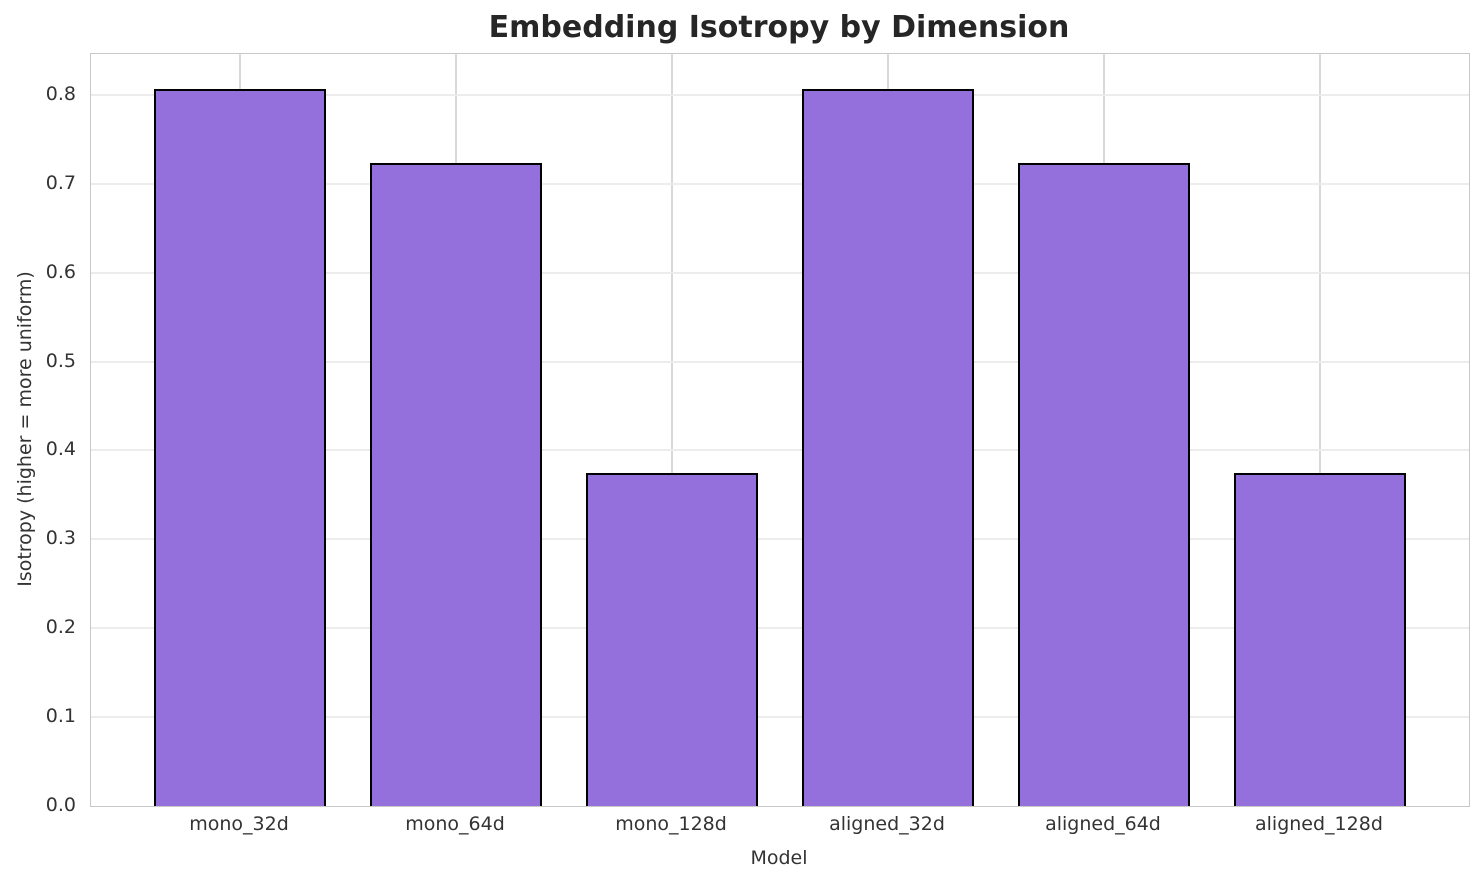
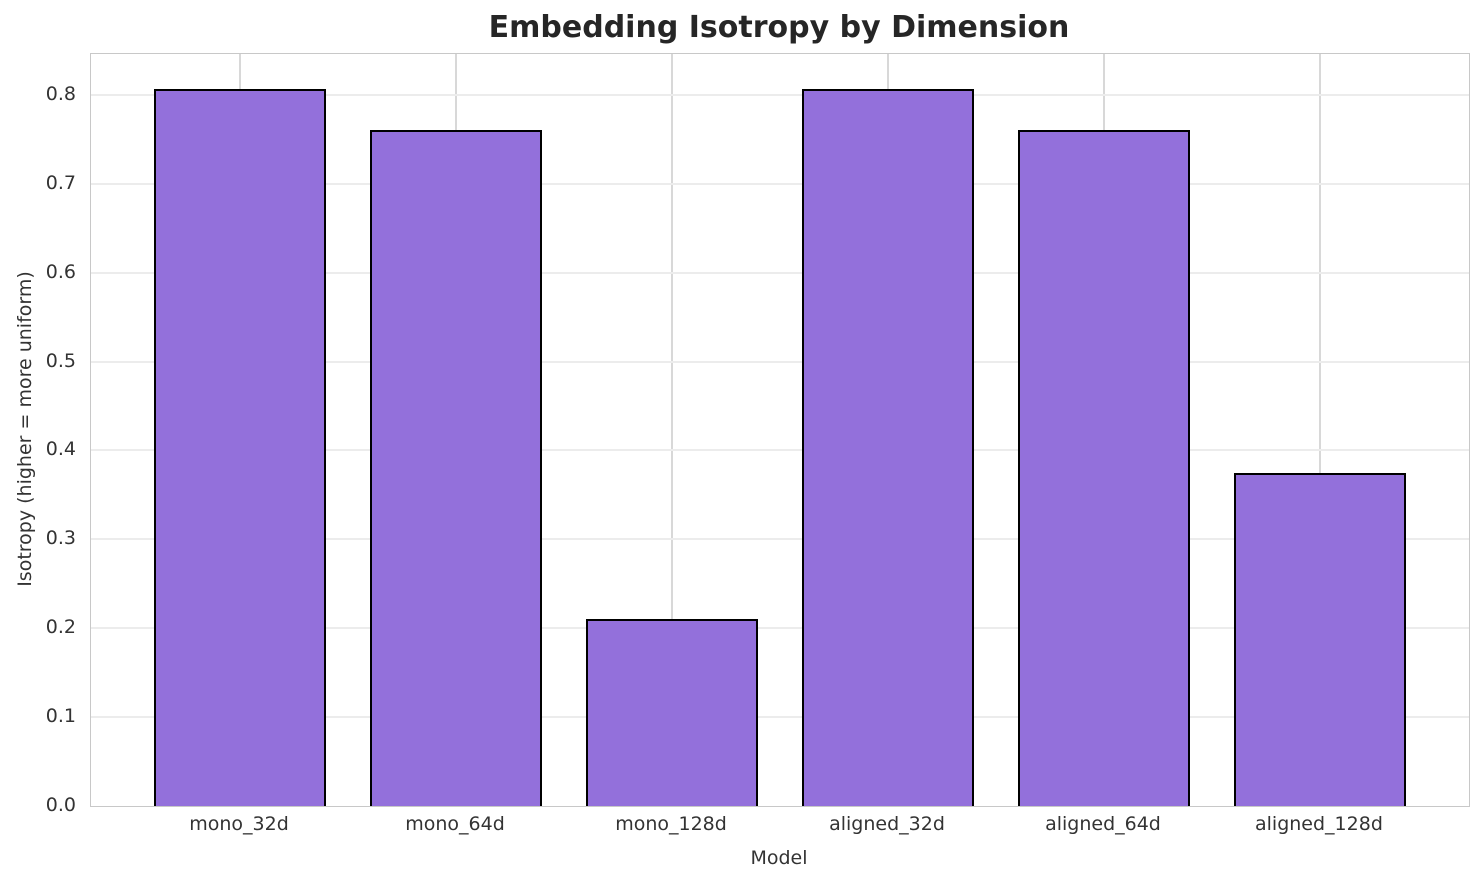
mono_64d: 0.72 -> 0.76
mono_128d: 0.38 -> 0.21
aligned_64d: 0.72 -> 0.76
